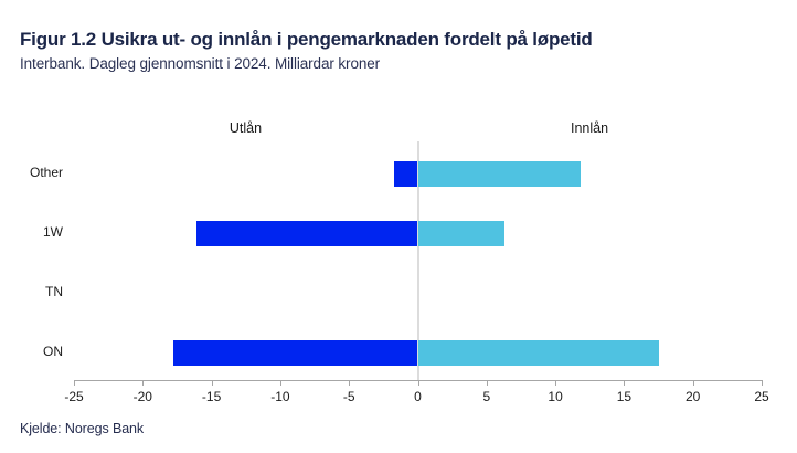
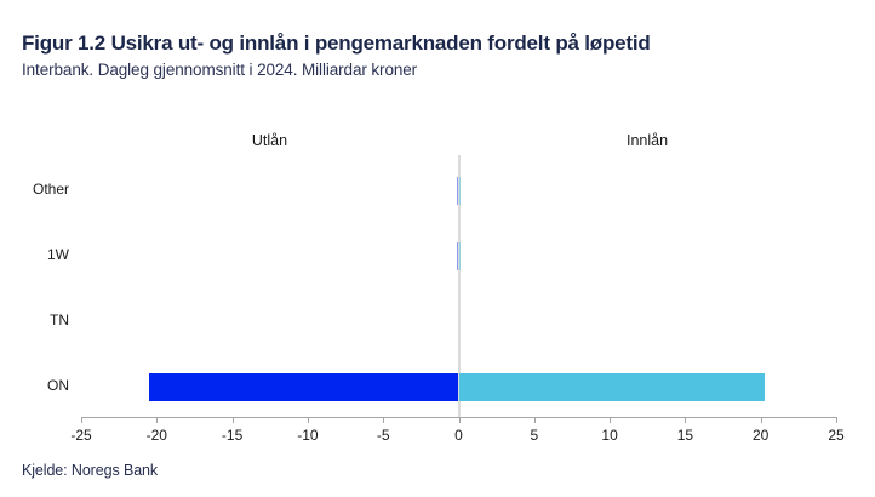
Utlån/Other: -1.7 -> -0.1
Innlån/Other: 11.8 -> 0.1
Utlån/1W: -16.1 -> -0.1
Innlån/1W: 6.3 -> 0.1
Utlån/ON: -17.8 -> -20.5
Innlån/ON: 17.5 -> 20.3
